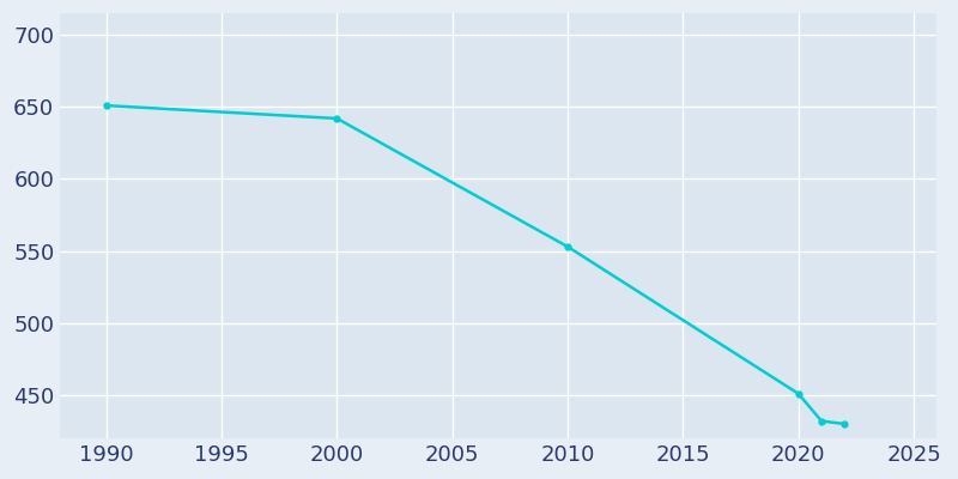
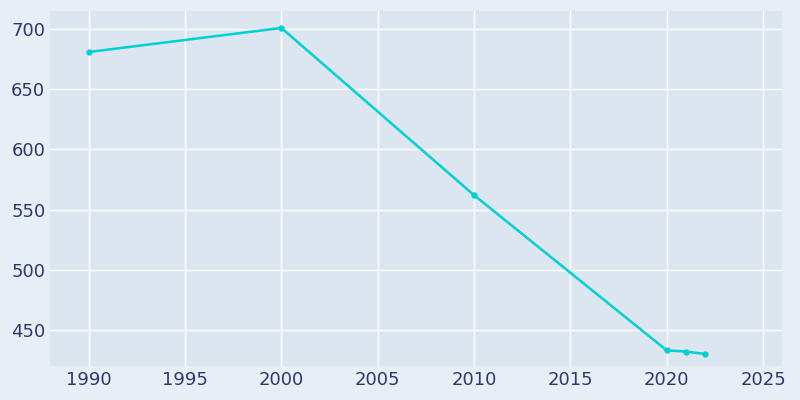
1990: 651 -> 681
2000: 642 -> 701
2010: 553 -> 562
2020: 451 -> 433
